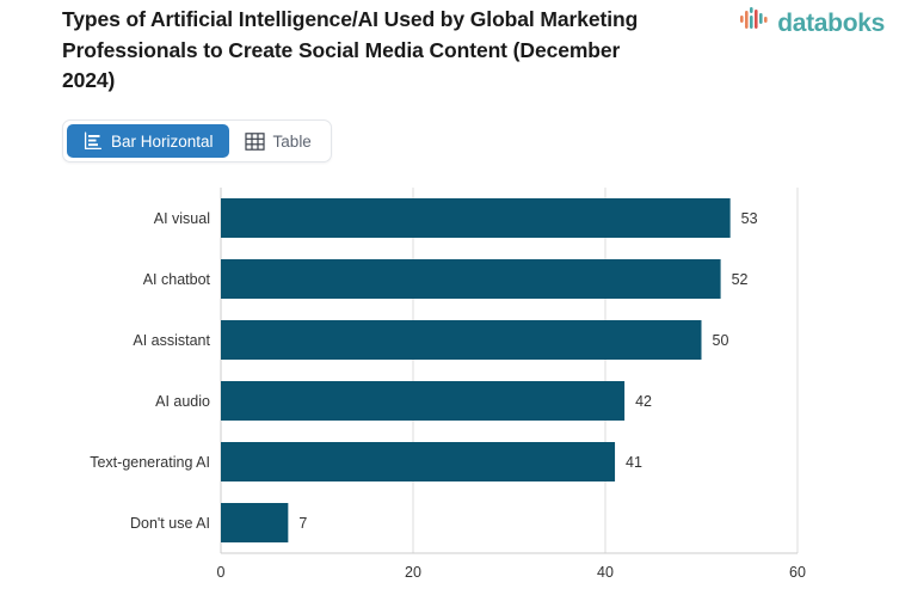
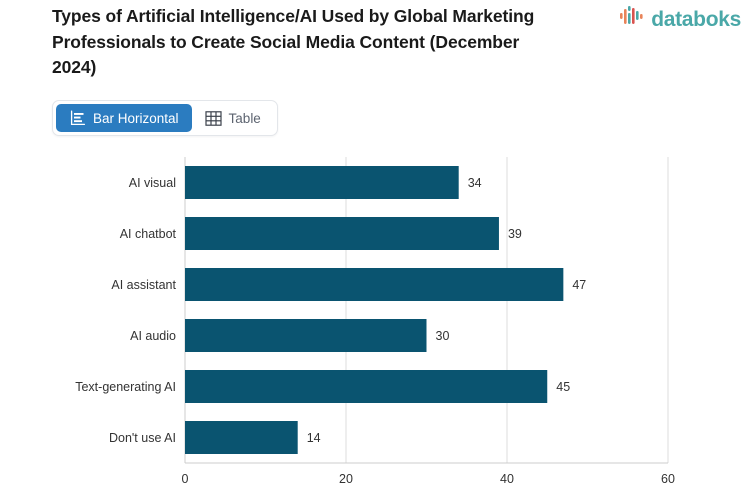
AI visual: 53 -> 34
AI chatbot: 52 -> 39
AI assistant: 50 -> 47
AI audio: 42 -> 30
Text-generating AI: 41 -> 45
Don't use AI: 7 -> 14
